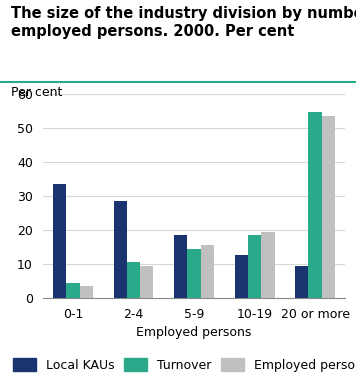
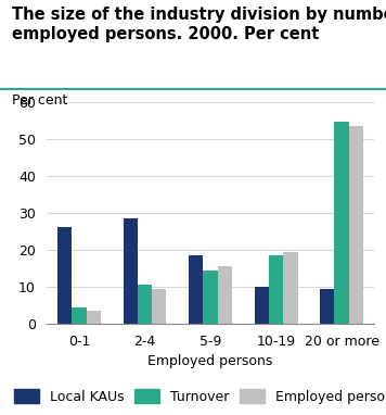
Local KAUs/0-1: 33.5 -> 26.0
Local KAUs/10-19: 12.5 -> 10.0
